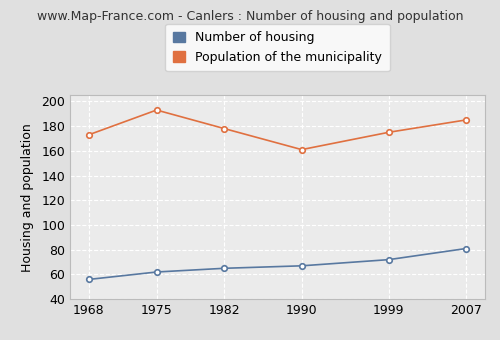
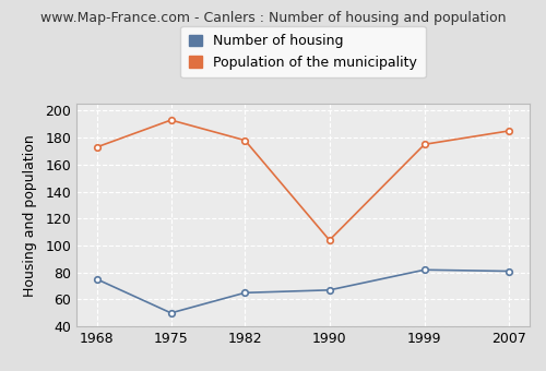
Number of housing/1968: 56 -> 75
Number of housing/1975: 62 -> 50
Population of the municipality/1990: 161 -> 104
Number of housing/1999: 72 -> 82
